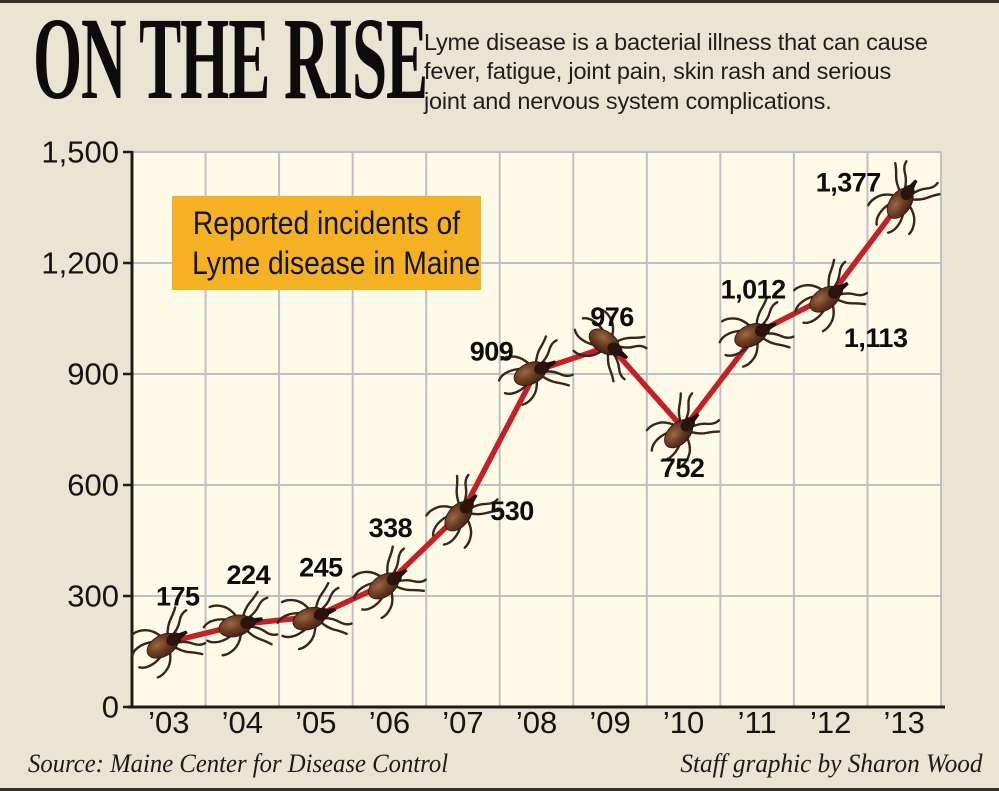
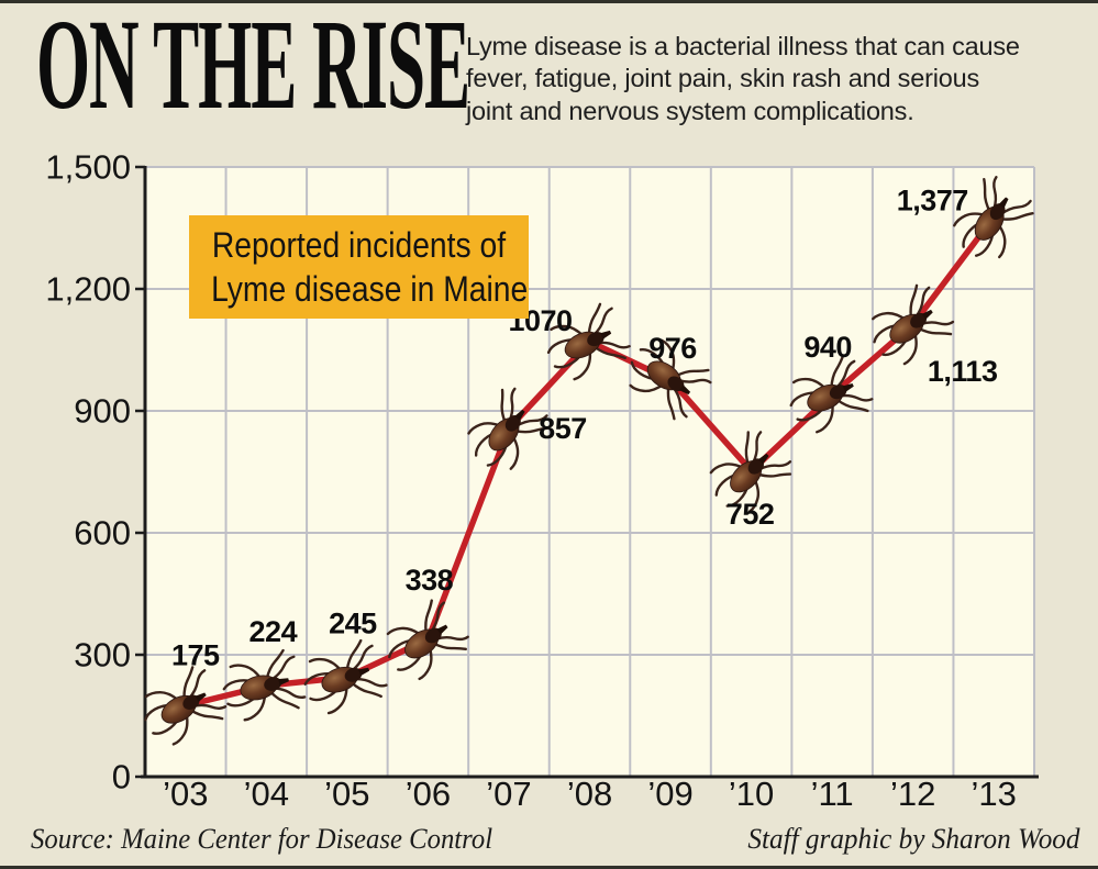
’07: 530 -> 857
’08: 909 -> 1070
’11: 1,012 -> 940
